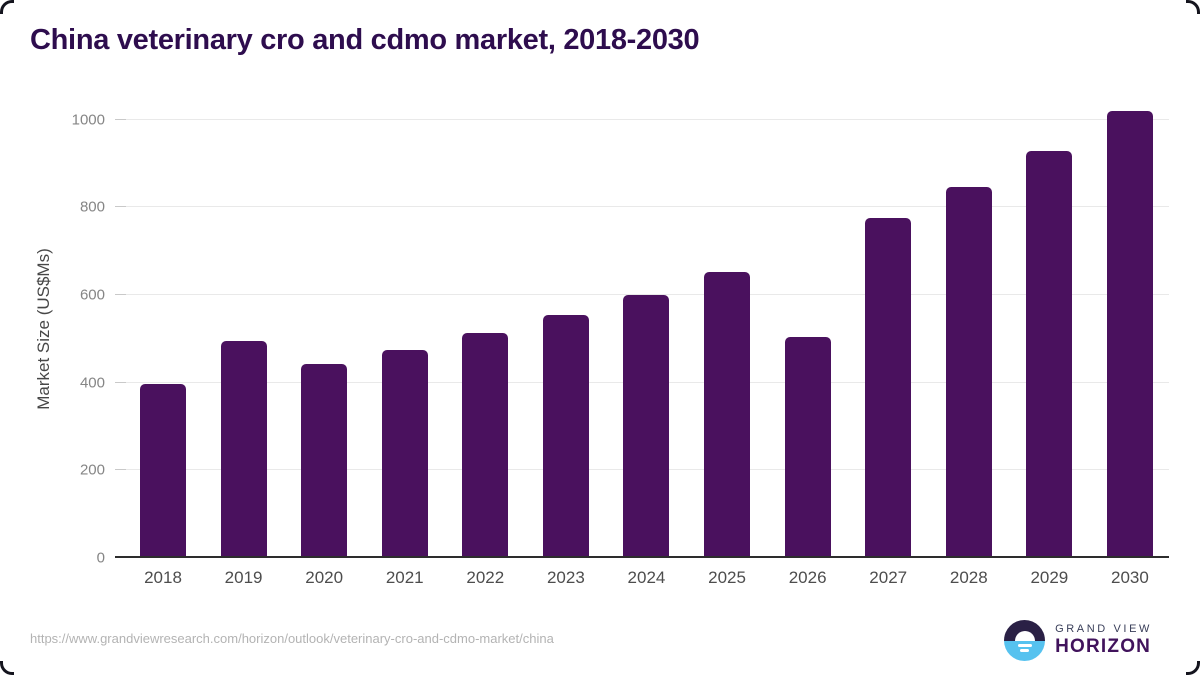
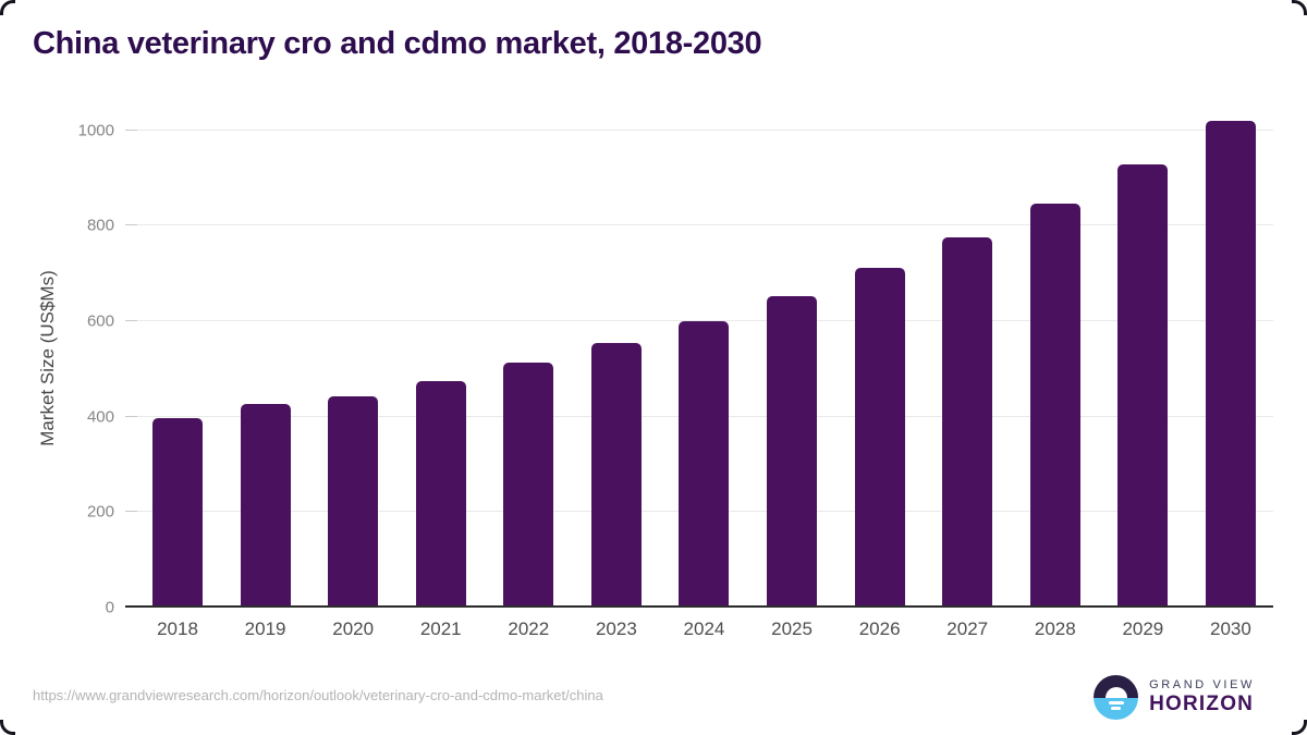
2019: 490 -> 420
2026: 500 -> 710
